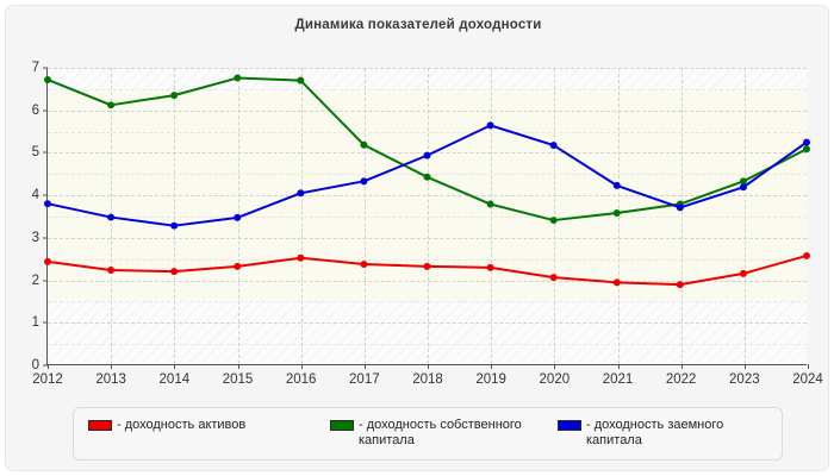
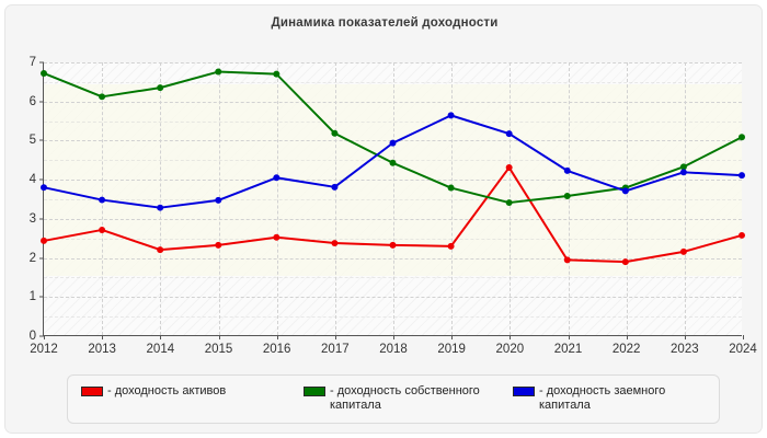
- доходность активов/2013: 2.2 -> 2.7
- доходность заемного капитала/2017: 4.3 -> 3.8
- доходность активов/2020: 2.0 -> 4.3
- доходность заемного капитала/2024: 5.2 -> 4.1
